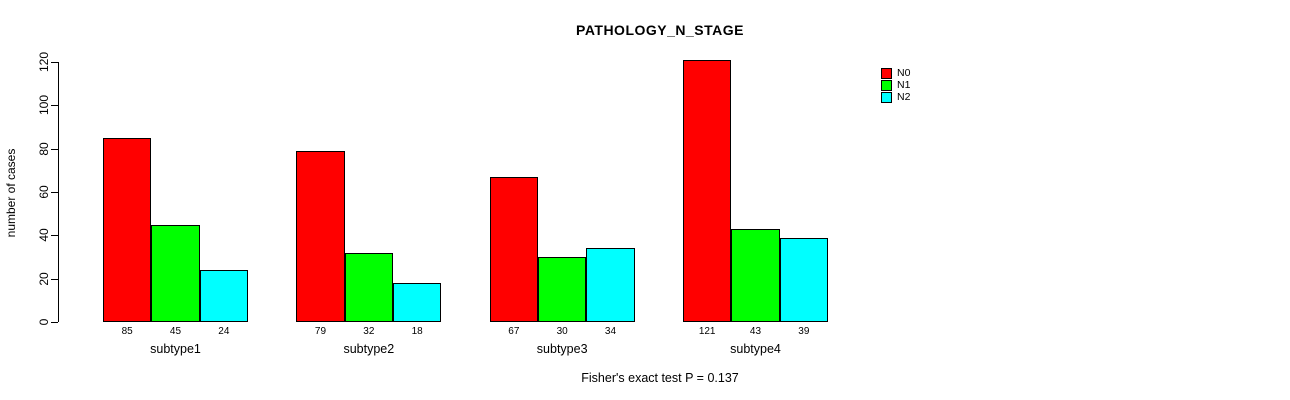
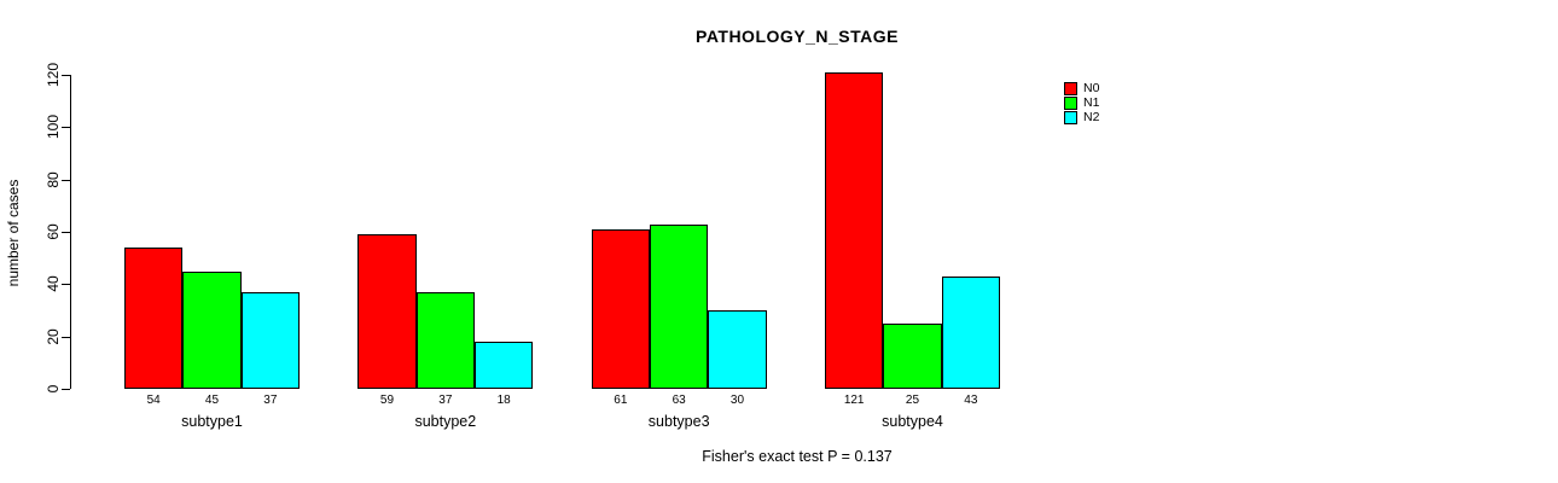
N0/subtype1: 85 -> 54
N2/subtype1: 24 -> 37
N0/subtype2: 79 -> 59
N1/subtype2: 32 -> 37
N0/subtype3: 67 -> 61
N1/subtype3: 30 -> 63
N2/subtype3: 34 -> 30
N1/subtype4: 43 -> 25
N2/subtype4: 39 -> 43
